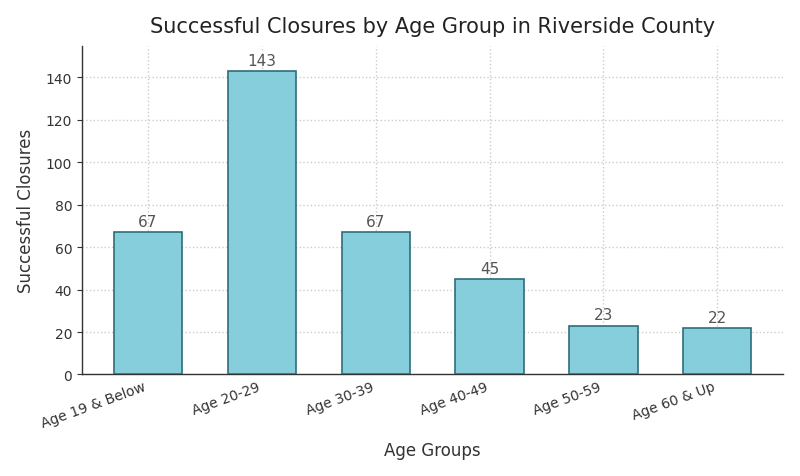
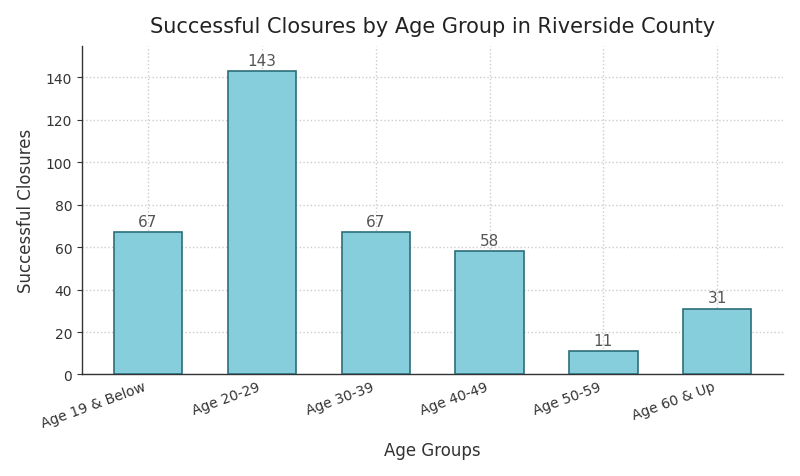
Age 40-49: 45 -> 58
Age 50-59: 23 -> 11
Age 60 & Up: 22 -> 31
